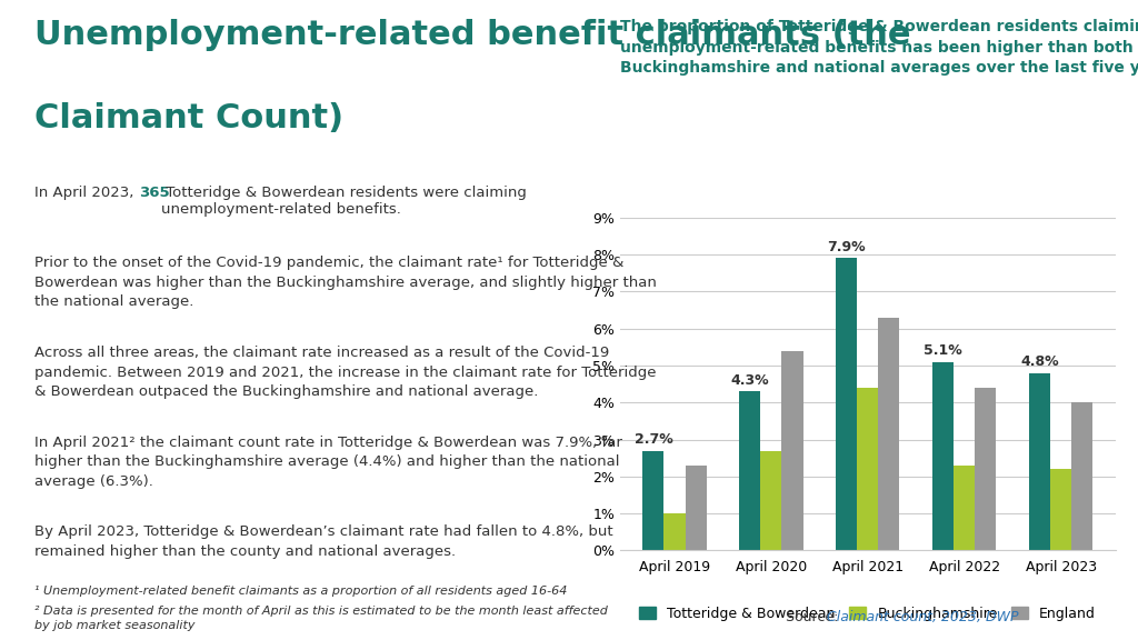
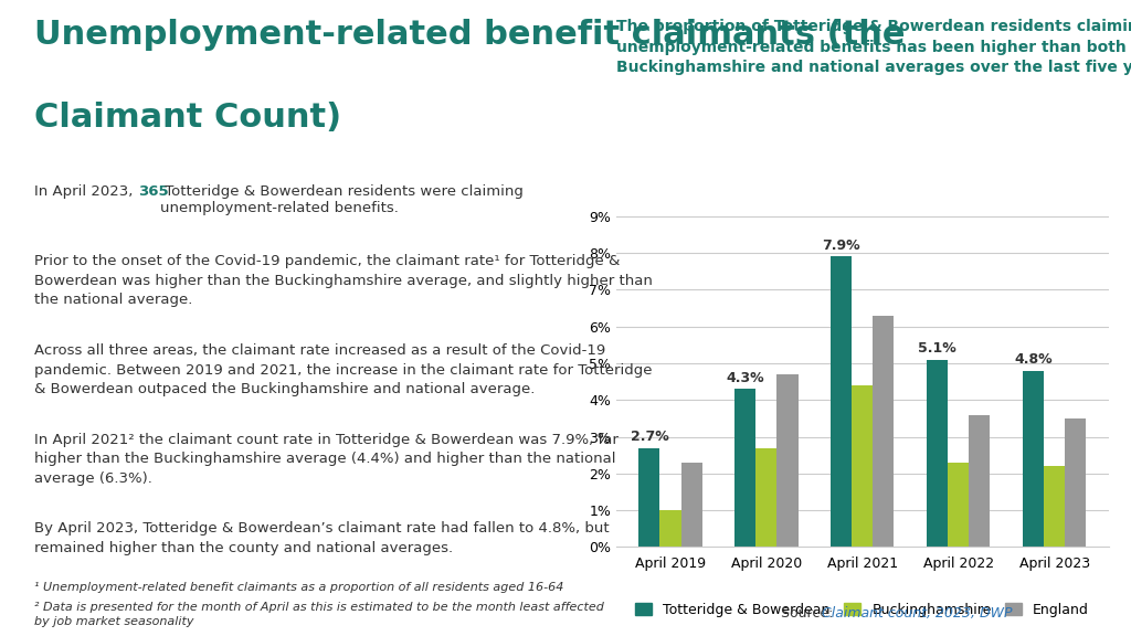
England/April 2020: 5.4% -> 4.7%
England/April 2022: 4.4% -> 3.6%
England/April 2023: 4.0% -> 3.5%
